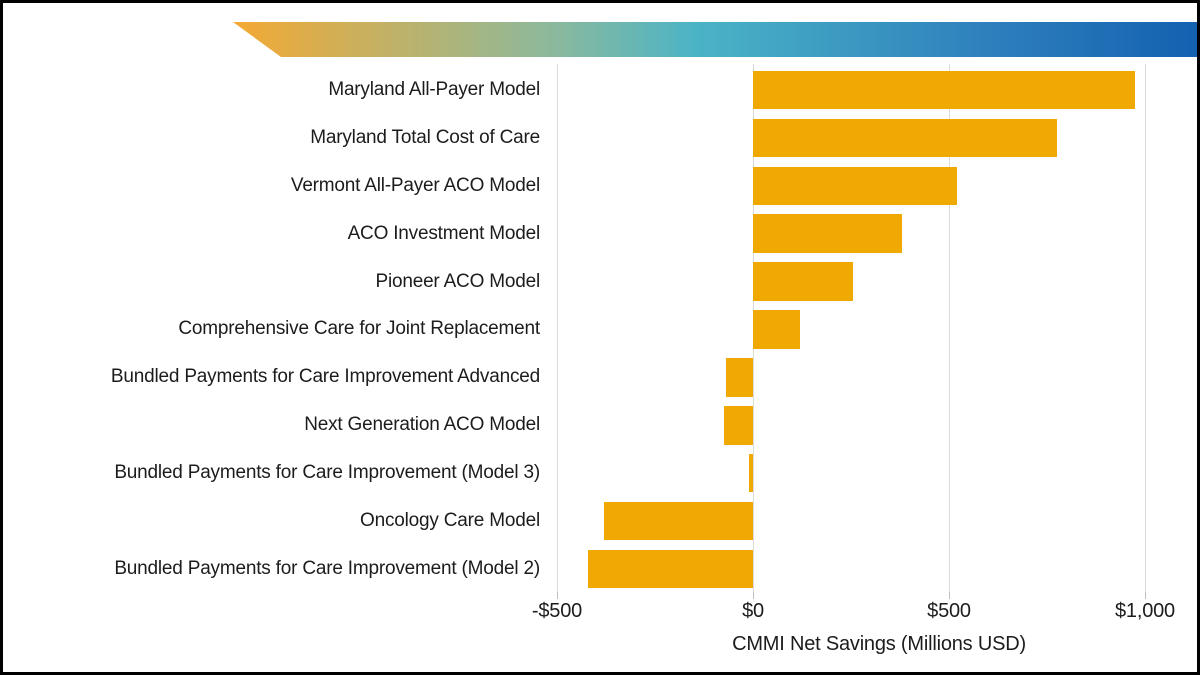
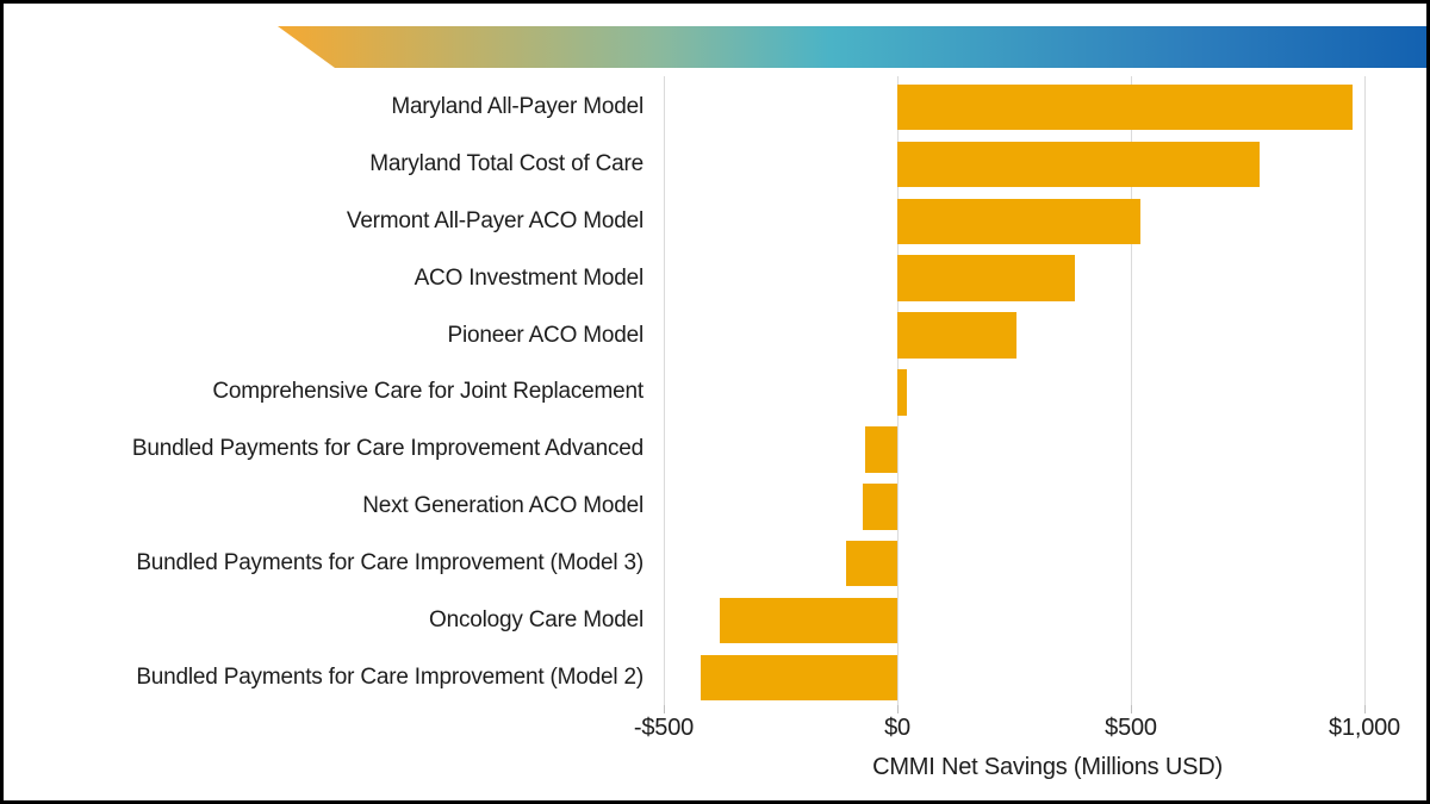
Comprehensive Care for Joint Replacement: $120 -> $20
Bundled Payments for Care Improvement (Model 3): -$10 -> -$110
